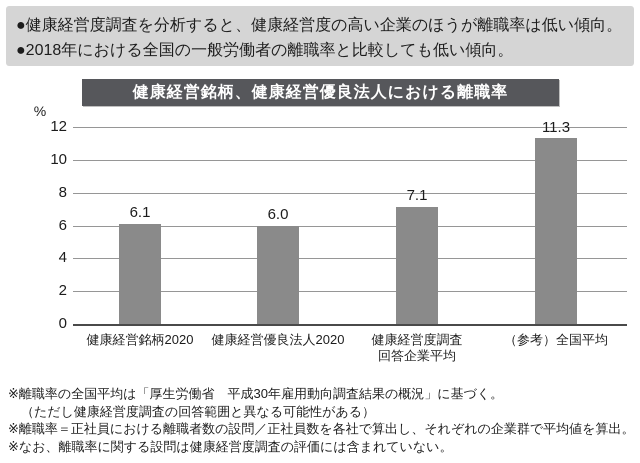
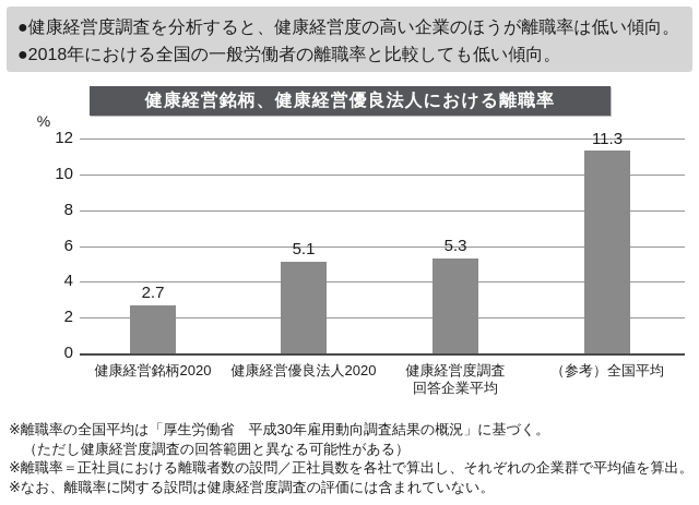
健康経営銘柄2020: 6.1 -> 2.7
健康経営優良法人2020: 6.0 -> 5.1
健康経営度調査 回答企業平均: 7.1 -> 5.3
